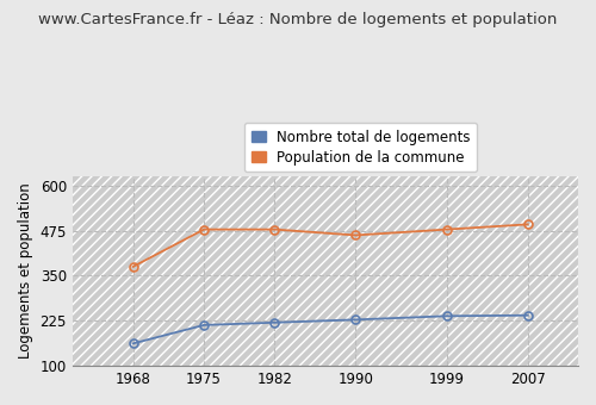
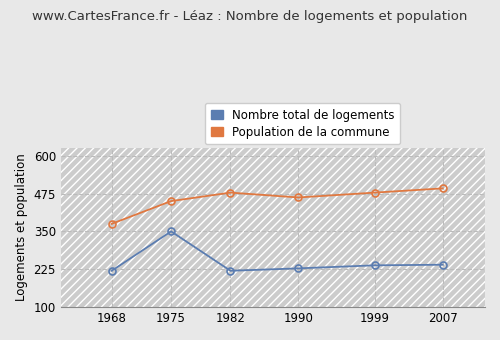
Nombre total de logements/1968: 162 -> 220
Nombre total de logements/1975: 213 -> 350
Population de la commune/1975: 478 -> 450
